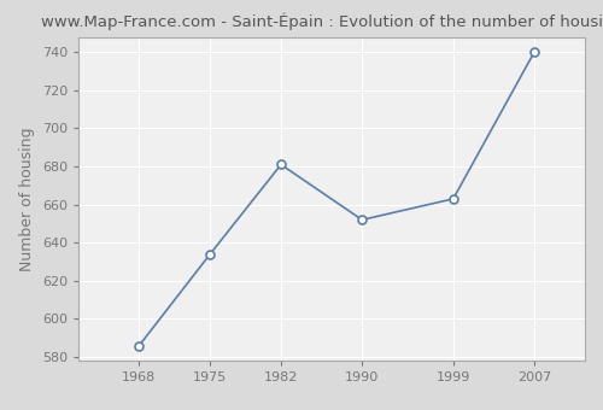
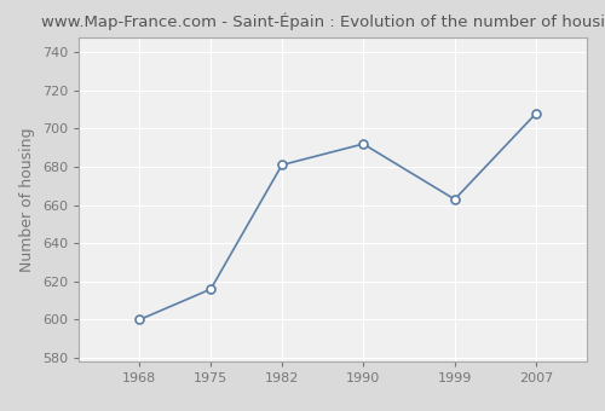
1968: 586 -> 600
1975: 634 -> 616
1990: 652 -> 692
2007: 740 -> 708
